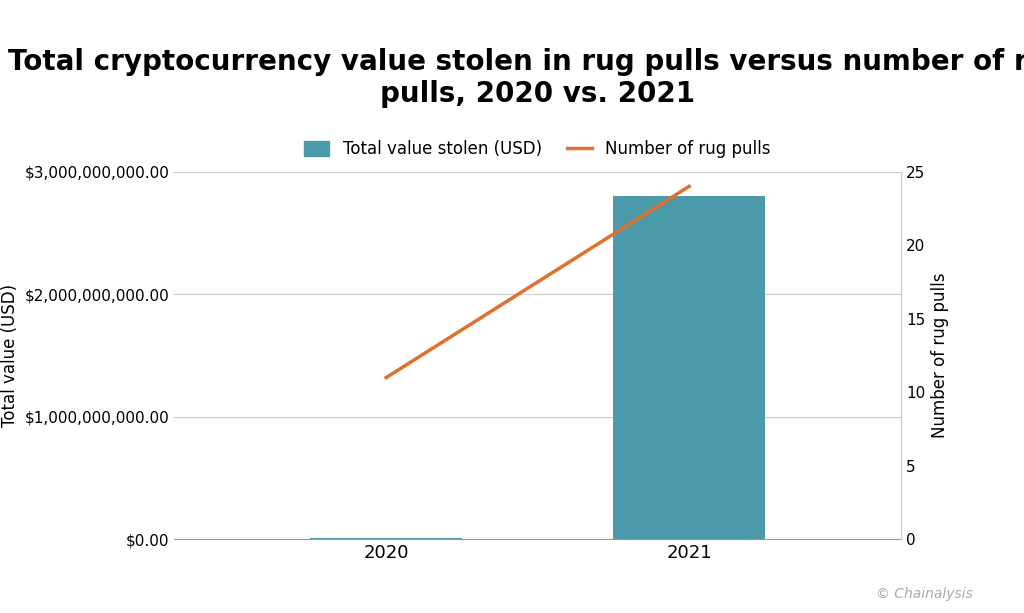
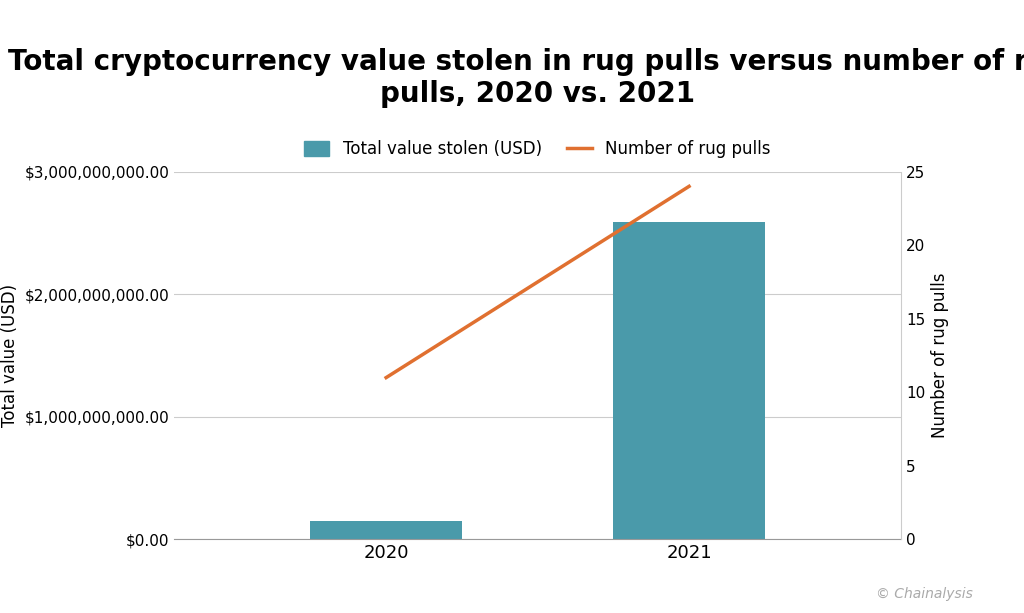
2020: $10,000,000 -> $150,000,000
2021: $2,800,000,000 -> $2,590,000,000
